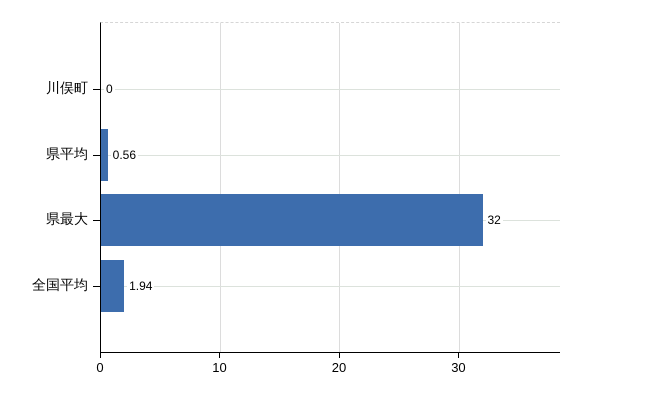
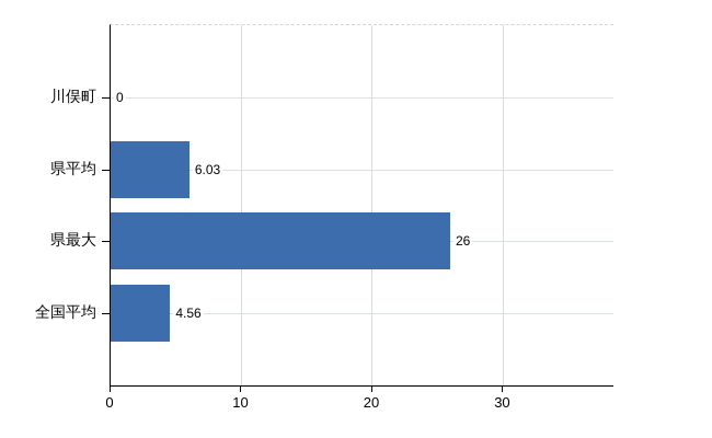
県平均: 0.56 -> 6.03
県最大: 32 -> 26
全国平均: 1.94 -> 4.56
